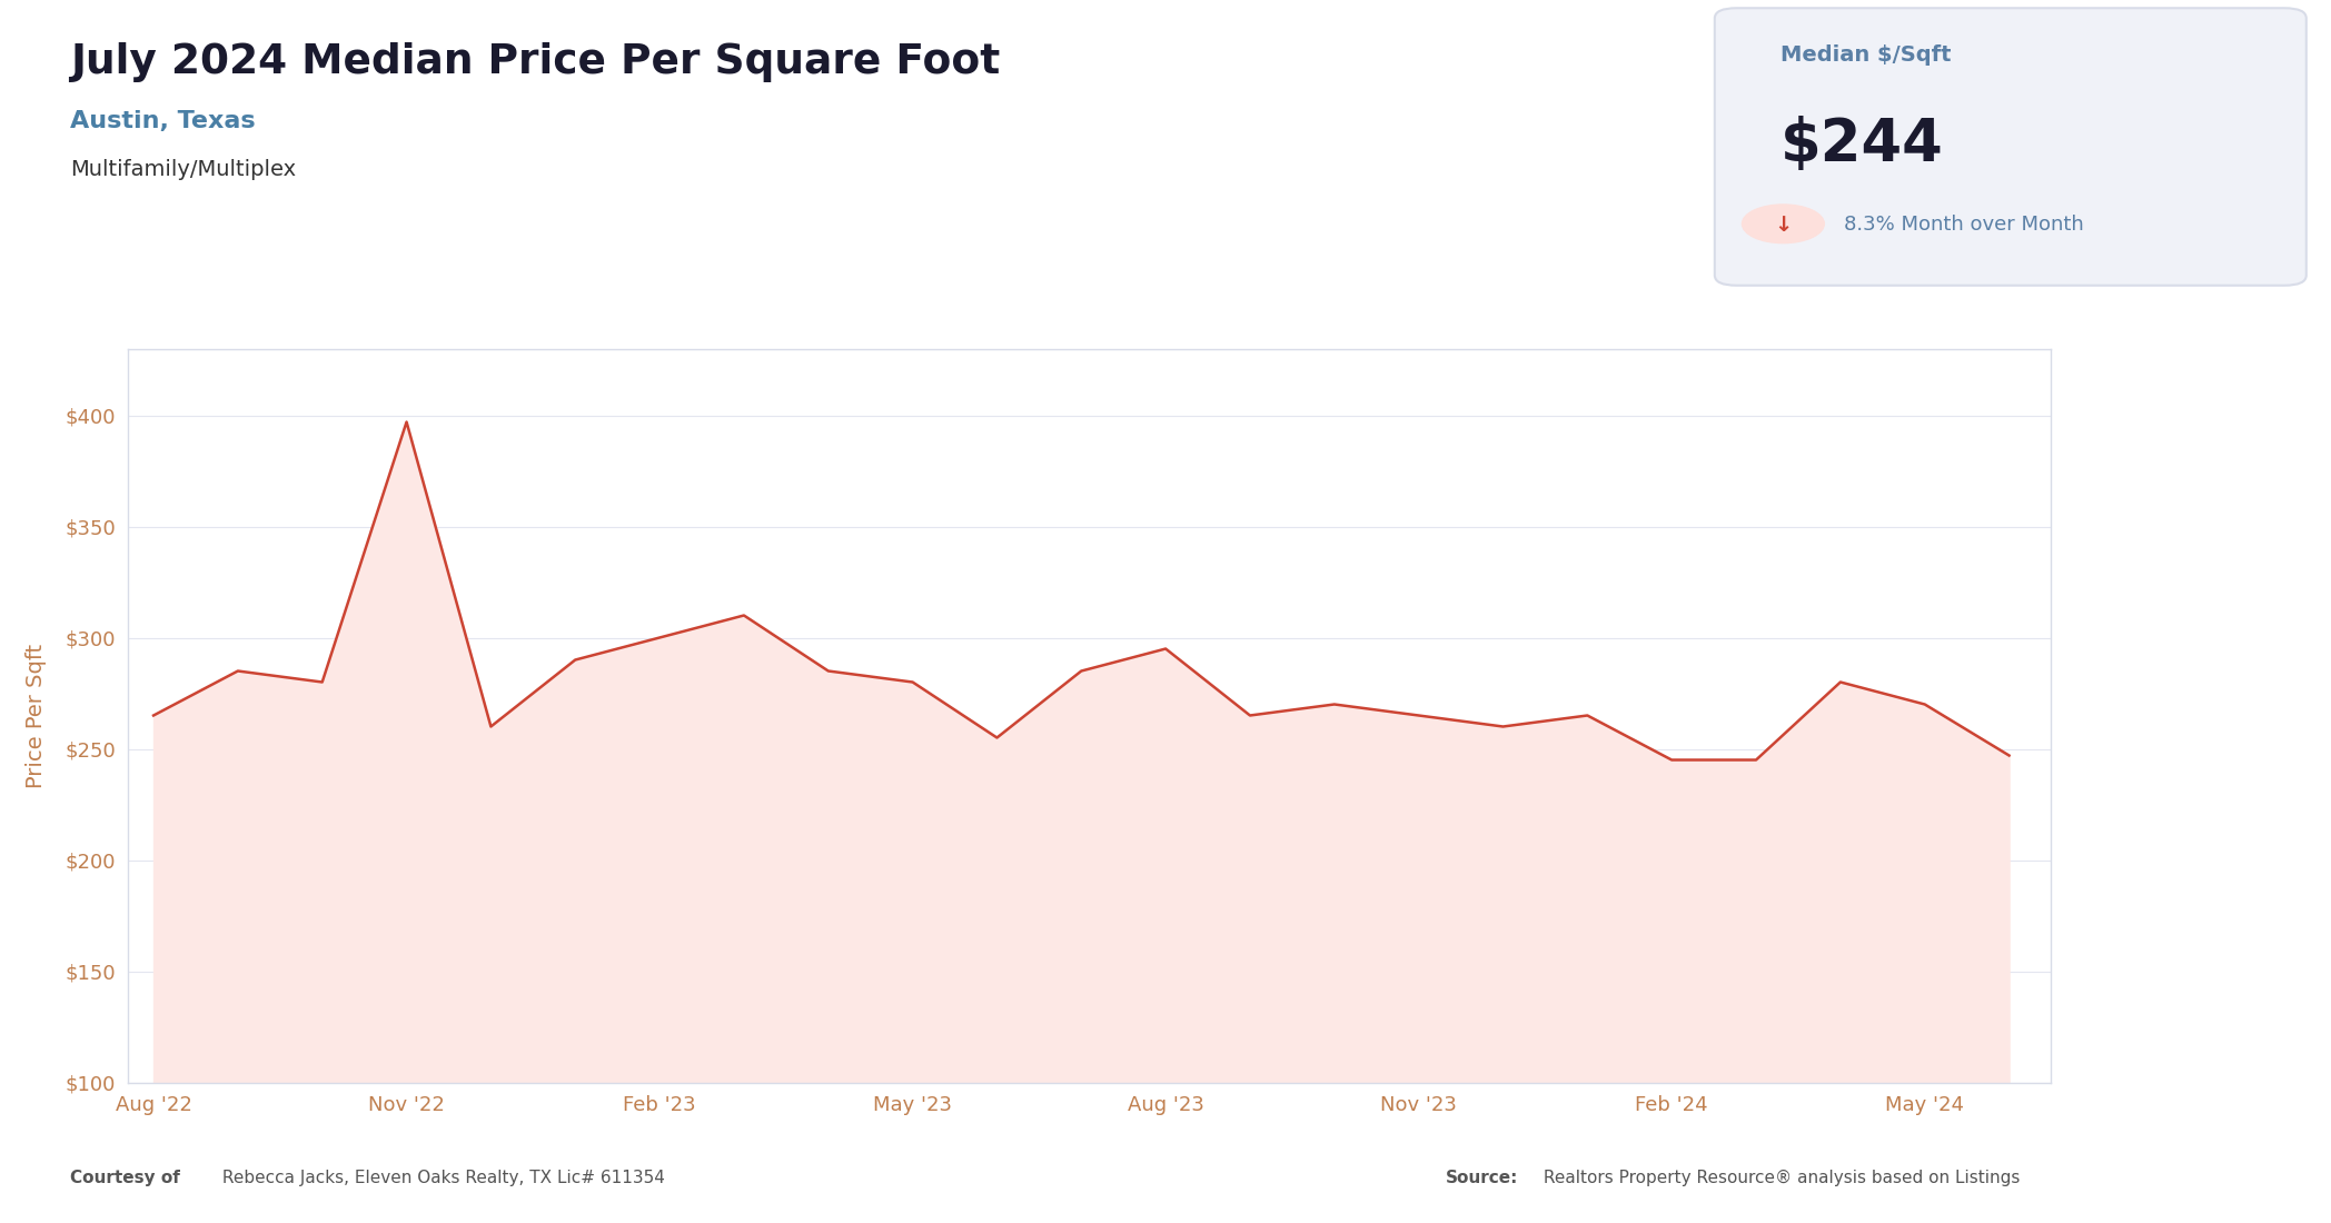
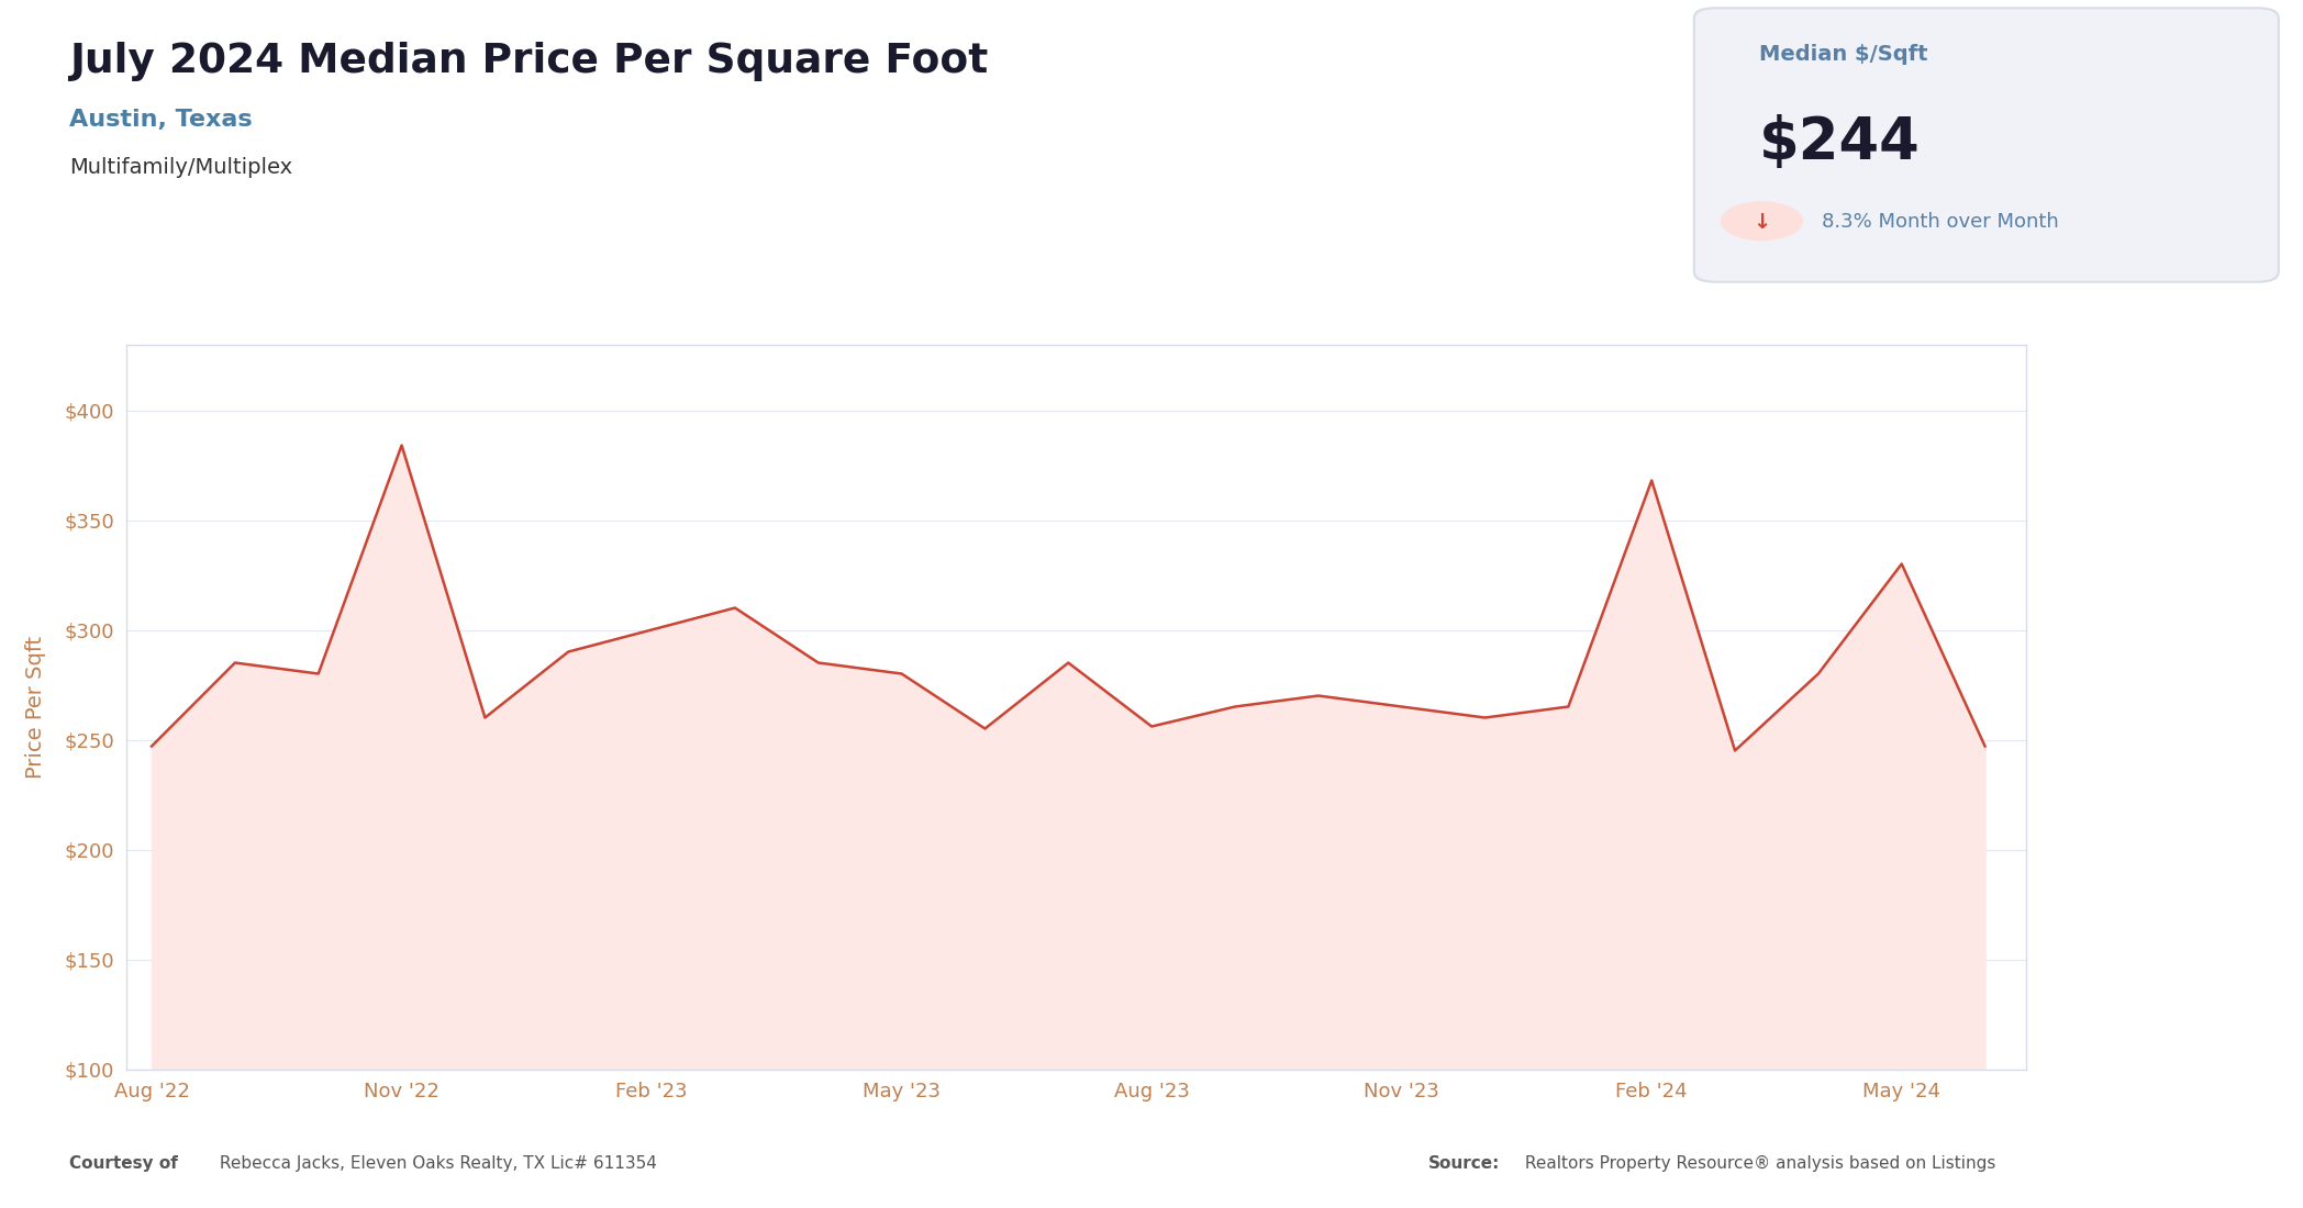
Aug '22: $265 -> $247
Nov '22: $397 -> $384
Aug '23: $295 -> $256
Feb '24: $245 -> $368
May '24: $270 -> $330
